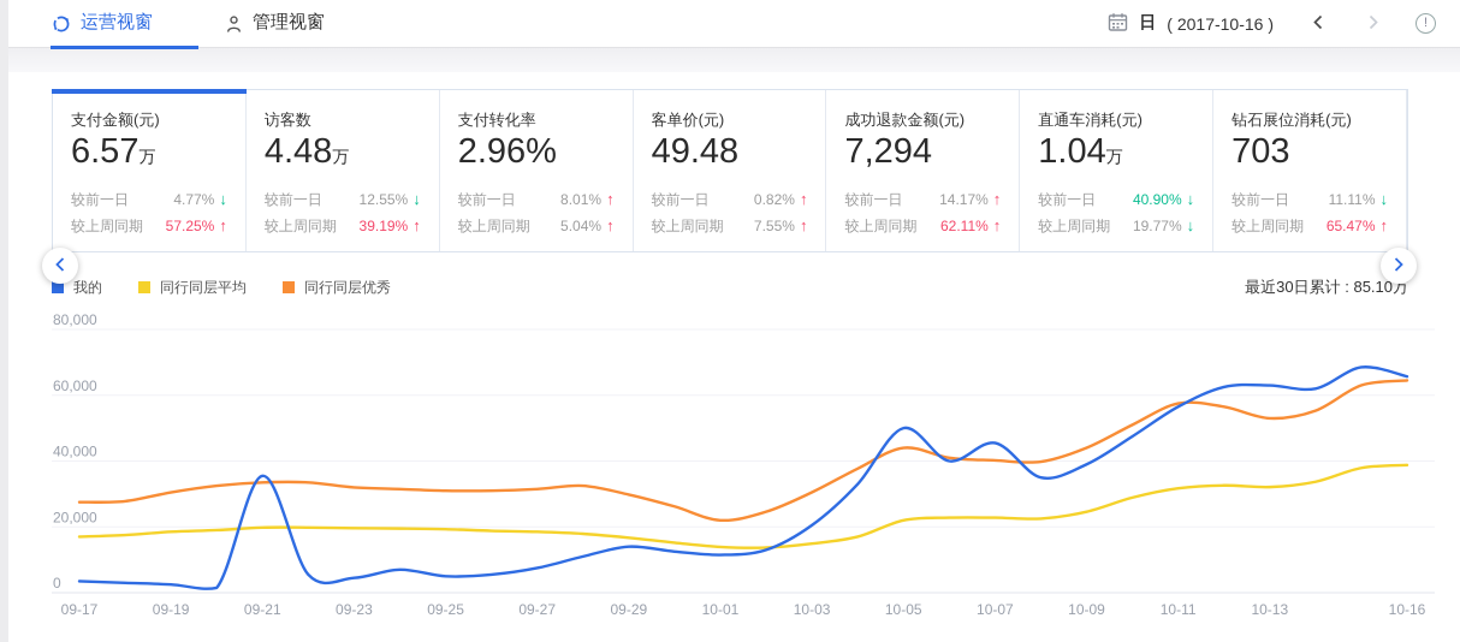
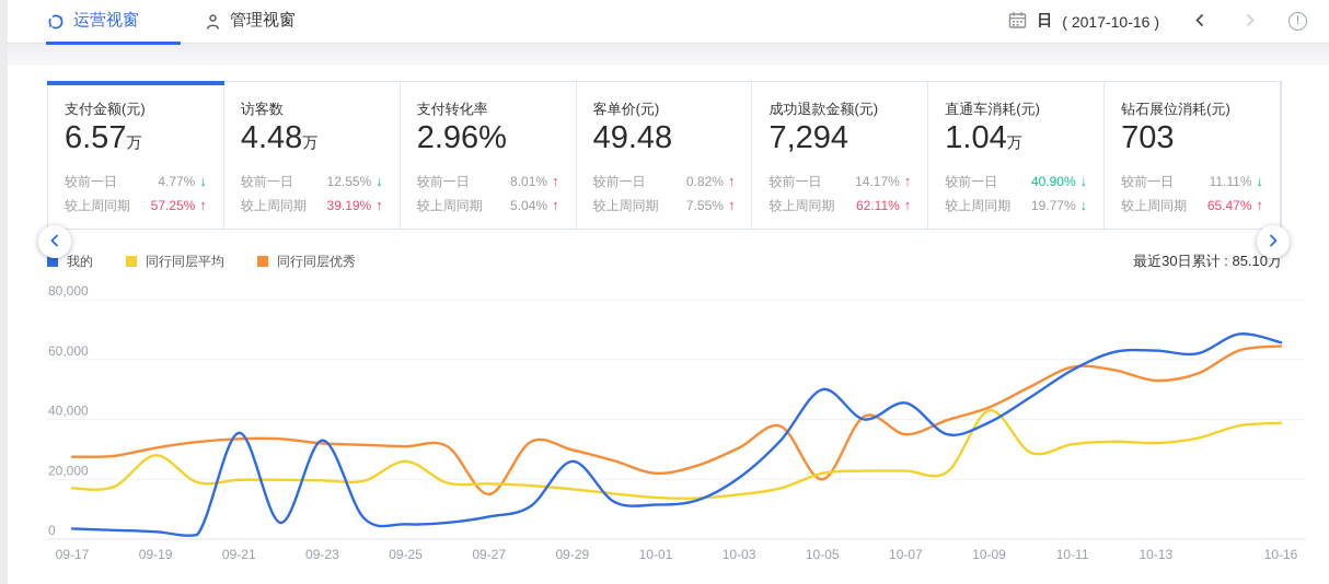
同行同层平均/09-19: 18000 -> 28000
我的/09-23: 4000 -> 33000
同行同层平均/09-25: 19000 -> 26000
同行同层优秀/09-27: 32000 -> 15000
我的/09-29: 14000 -> 26000
同行同层优秀/10-05: 44000 -> 20000
同行同层优秀/10-07: 40000 -> 35000
同行同层平均/10-09: 25000 -> 43000
